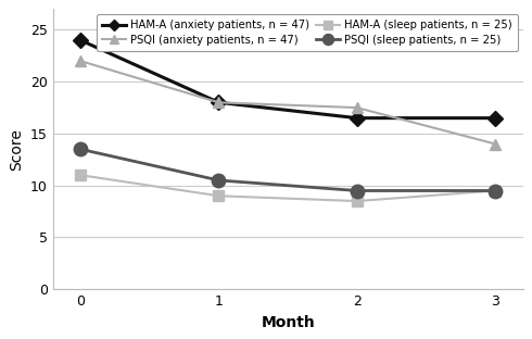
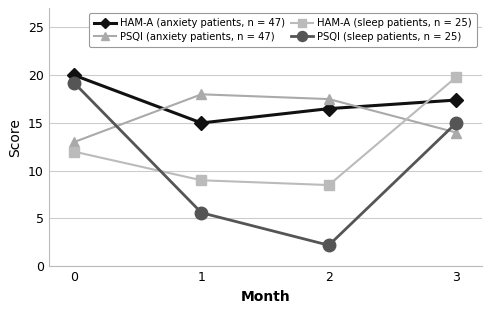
HAM-A (anxiety patients, n = 47)/0: 24.0 -> 20.0
PSQI (anxiety patients, n = 47)/0: 22.0 -> 13.0
HAM-A (sleep patients, n = 25)/0: 11.0 -> 12.0
PSQI (sleep patients, n = 25)/0: 13.5 -> 19.2
HAM-A (anxiety patients, n = 47)/1: 18.0 -> 15.0
PSQI (sleep patients, n = 25)/1: 10.5 -> 5.6
PSQI (sleep patients, n = 25)/2: 9.5 -> 2.2
HAM-A (anxiety patients, n = 47)/3: 16.5 -> 17.4
HAM-A (sleep patients, n = 25)/3: 9.5 -> 19.8
PSQI (sleep patients, n = 25)/3: 9.5 -> 15.0
